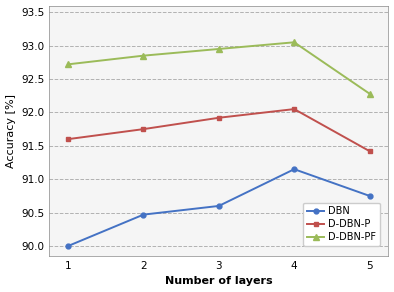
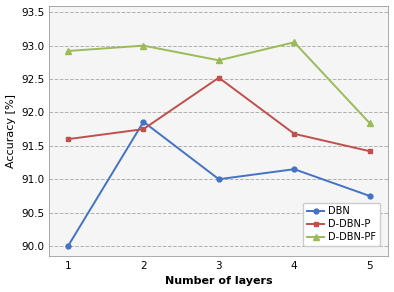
D-DBN-PF/1: 92.72 -> 92.92
DBN/2: 90.47 -> 91.86
D-DBN-PF/2: 92.85 -> 93.00
DBN/3: 90.60 -> 91.00
D-DBN-P/3: 91.92 -> 92.52
D-DBN-PF/3: 92.95 -> 92.78
D-DBN-P/4: 92.05 -> 91.68
D-DBN-PF/5: 92.28 -> 91.84
